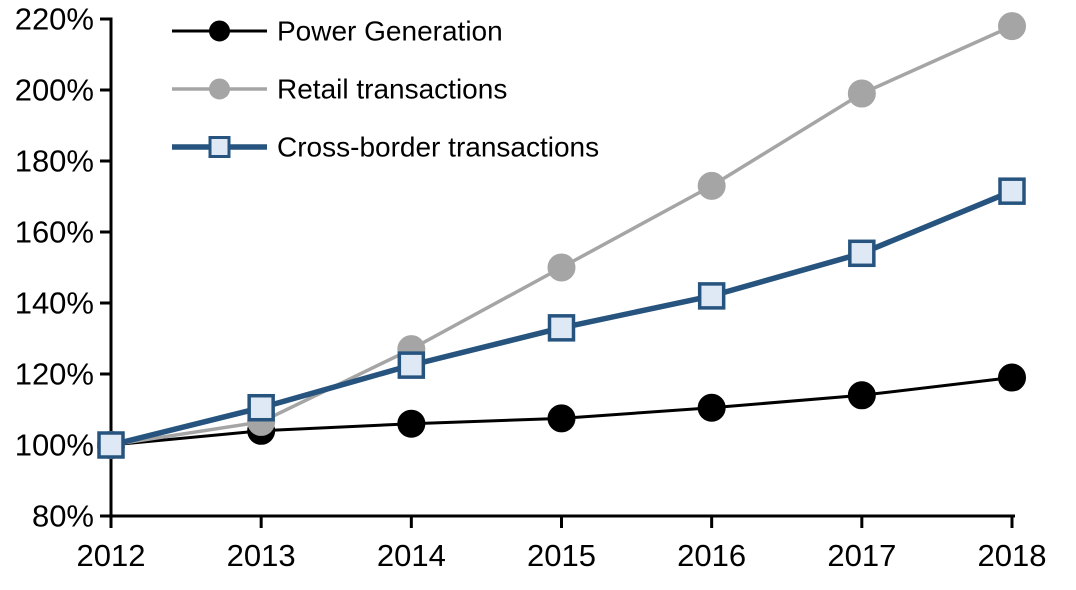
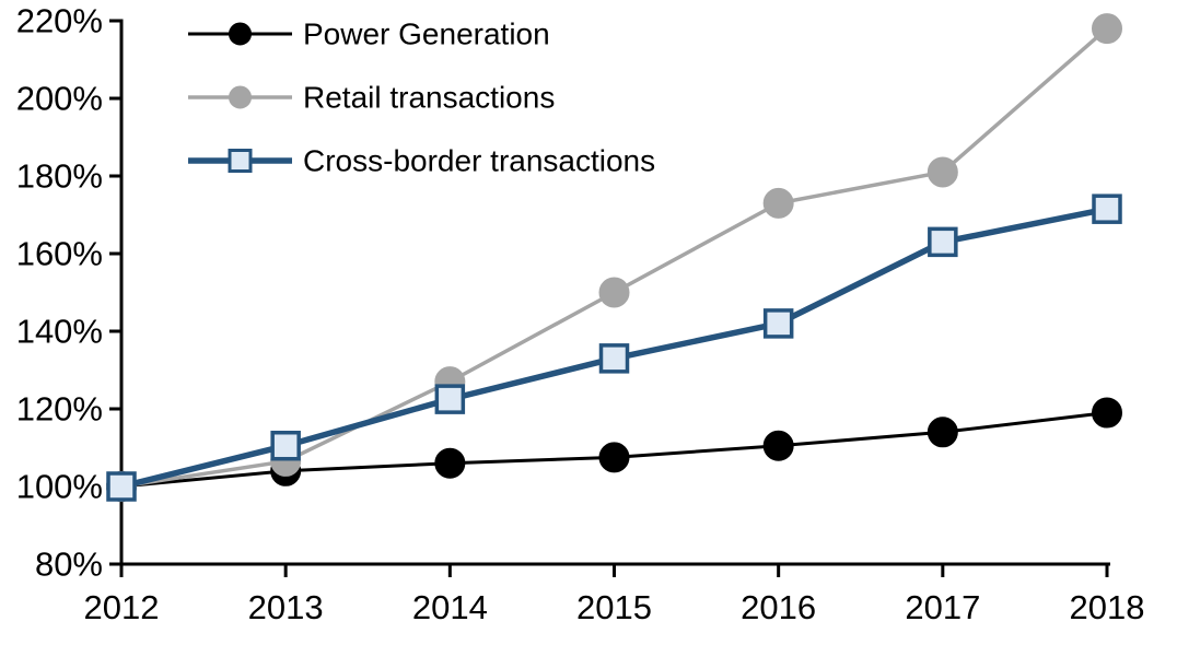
Retail transactions/2017: 199% -> 181%
Cross-border transactions/2017: 154% -> 163%
